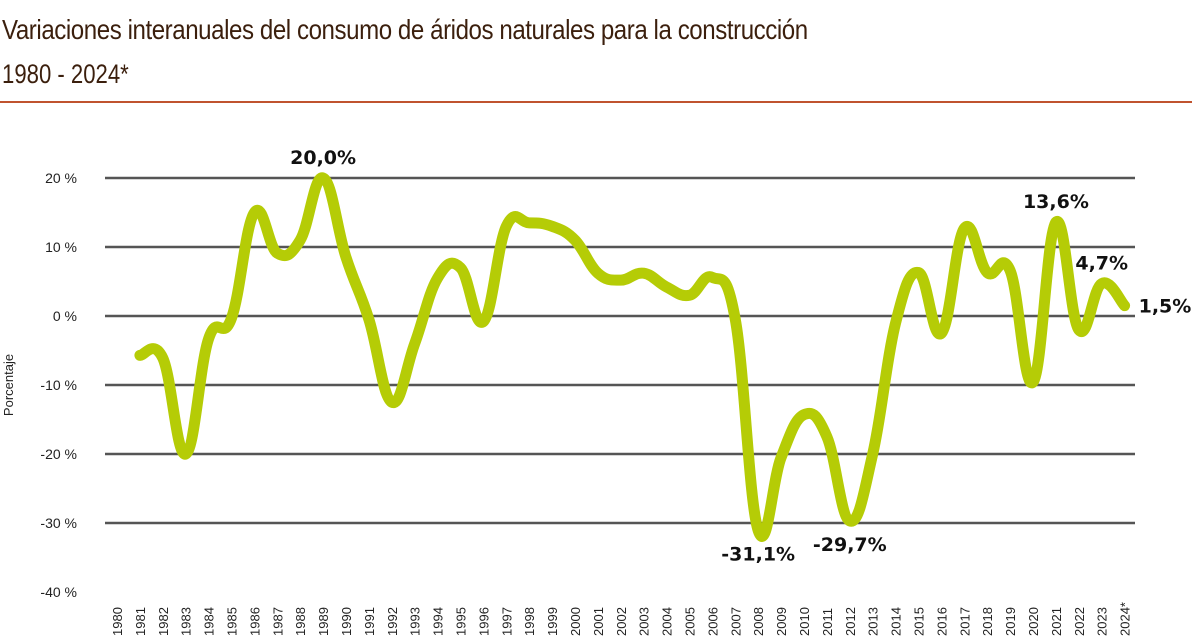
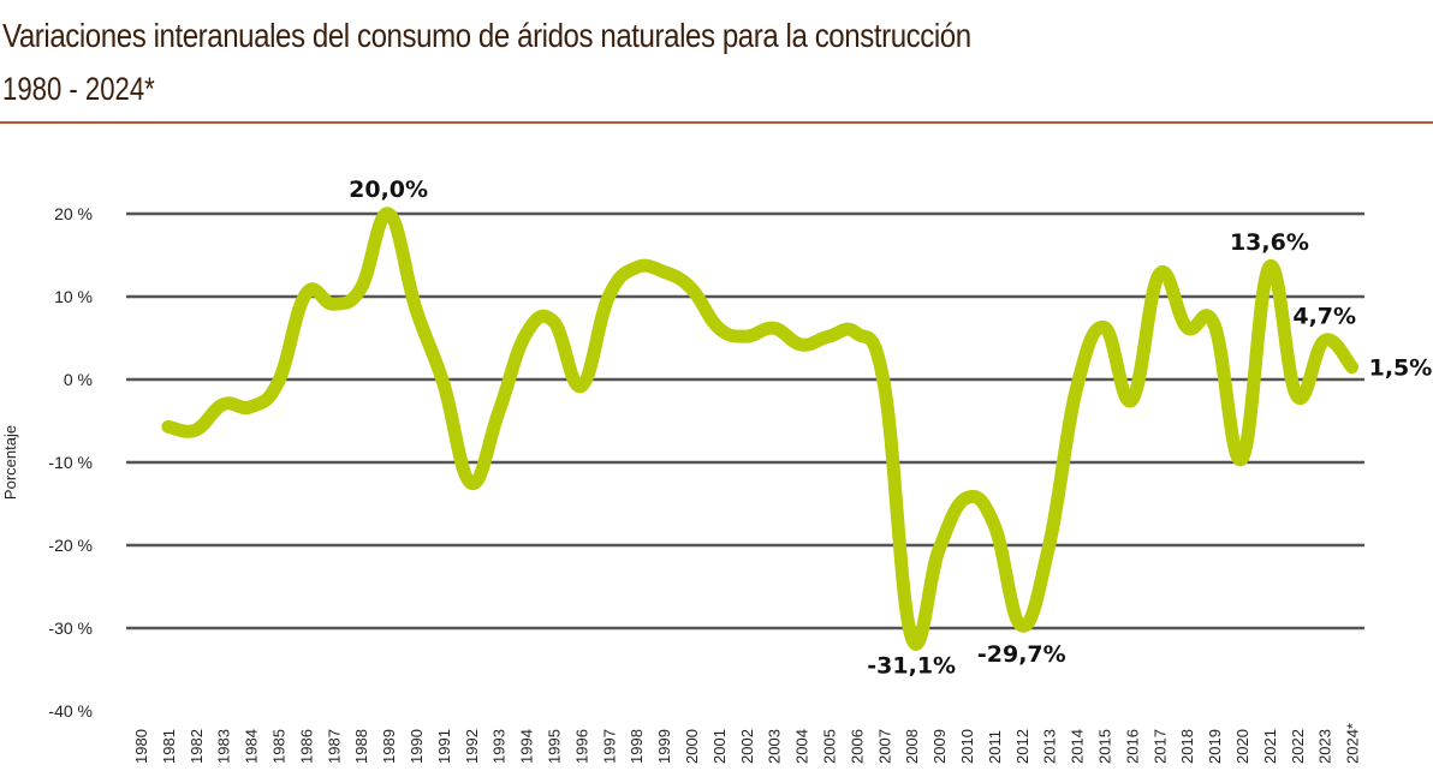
1983: -20% -> -3%
1986: 15% -> 10%
1997: 13% -> 10%
2005: 3% -> 5%
